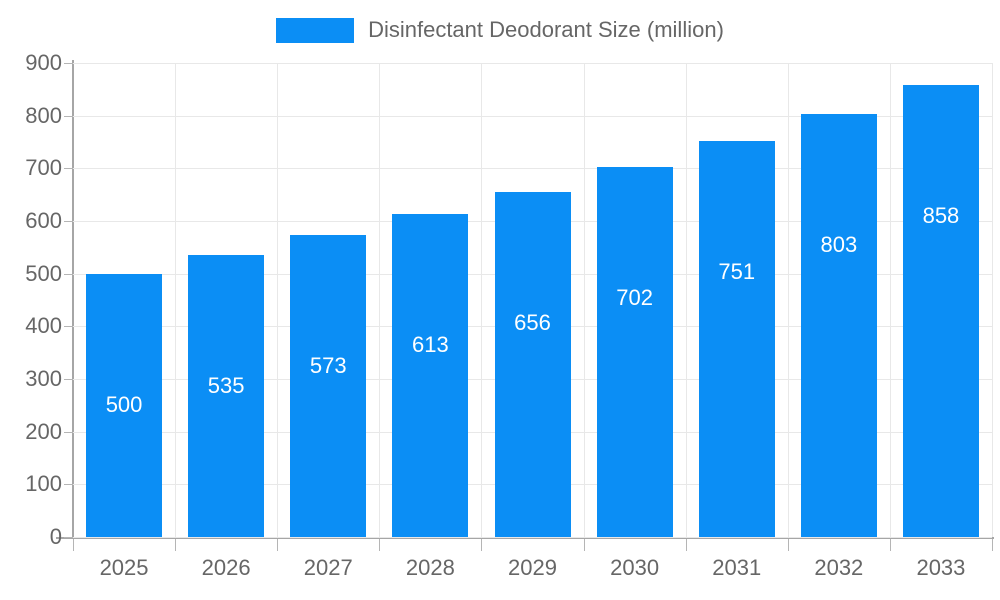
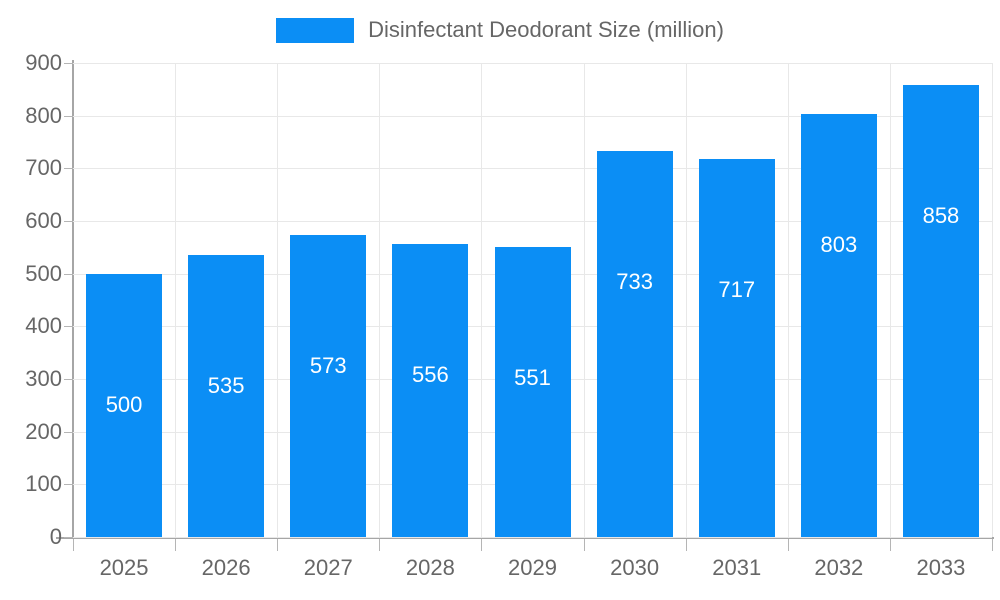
2028: 613 -> 556
2029: 656 -> 551
2030: 702 -> 733
2031: 751 -> 717
